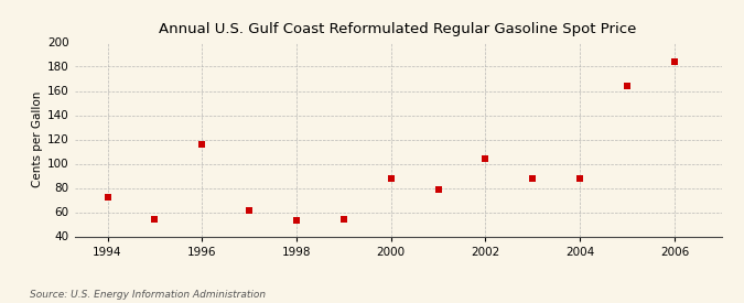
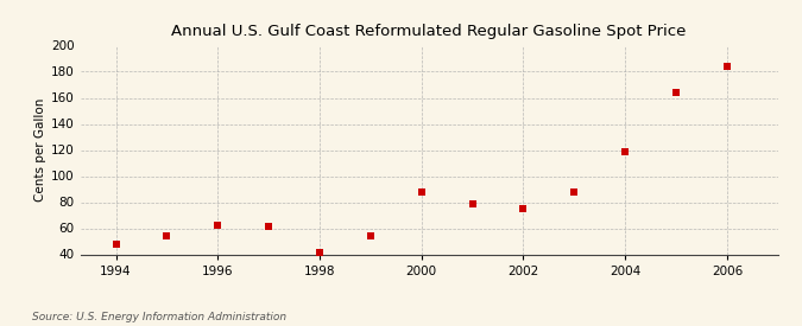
1994: 72 -> 48
1996: 116 -> 62
1998: 53 -> 41
2002: 104 -> 75
2004: 88 -> 119
